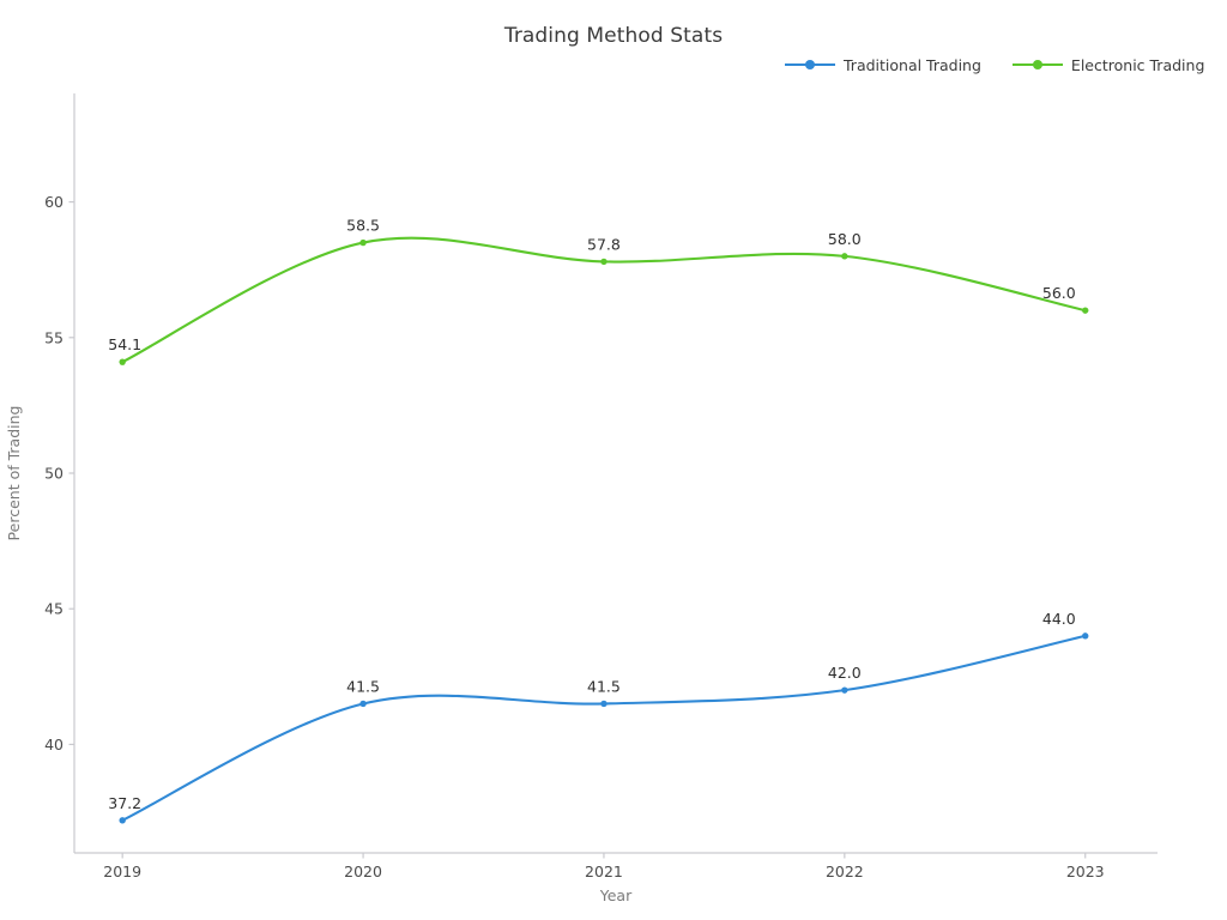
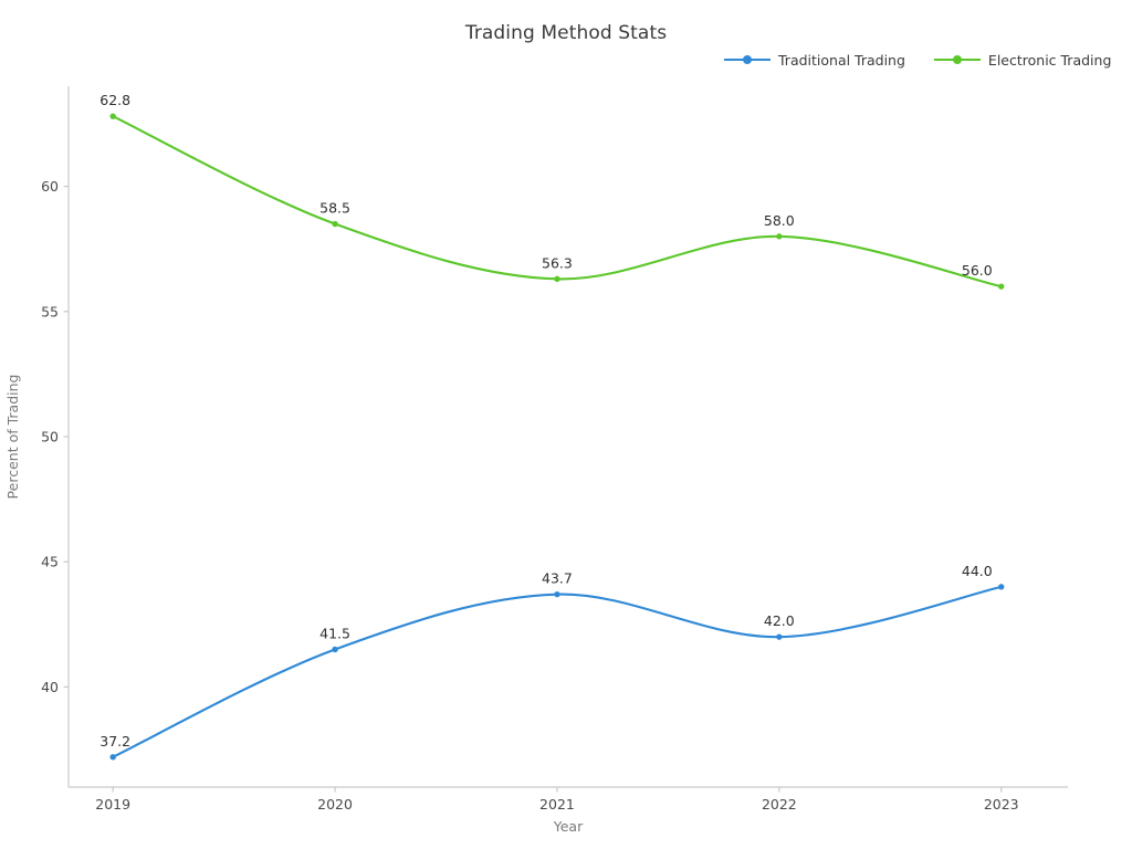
Electronic Trading/2019: 54.1 -> 62.8
Traditional Trading/2021: 41.5 -> 43.7
Electronic Trading/2021: 57.8 -> 56.3
